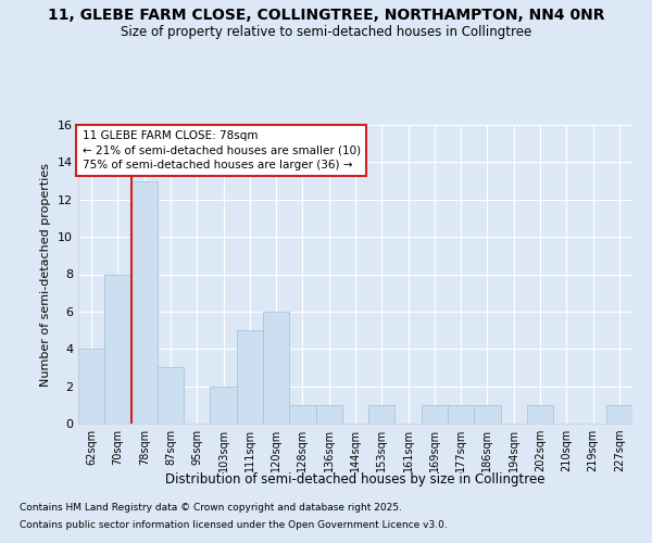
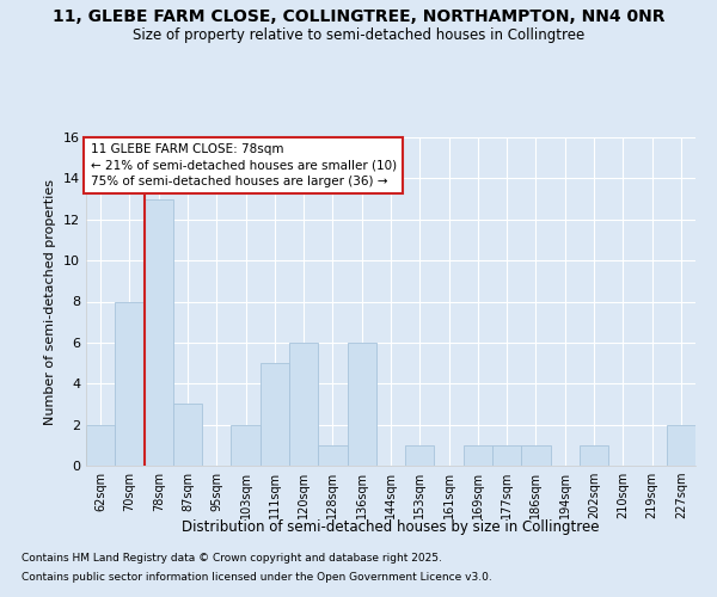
62sqm: 4 -> 2
136sqm: 1 -> 6
227sqm: 1 -> 2
